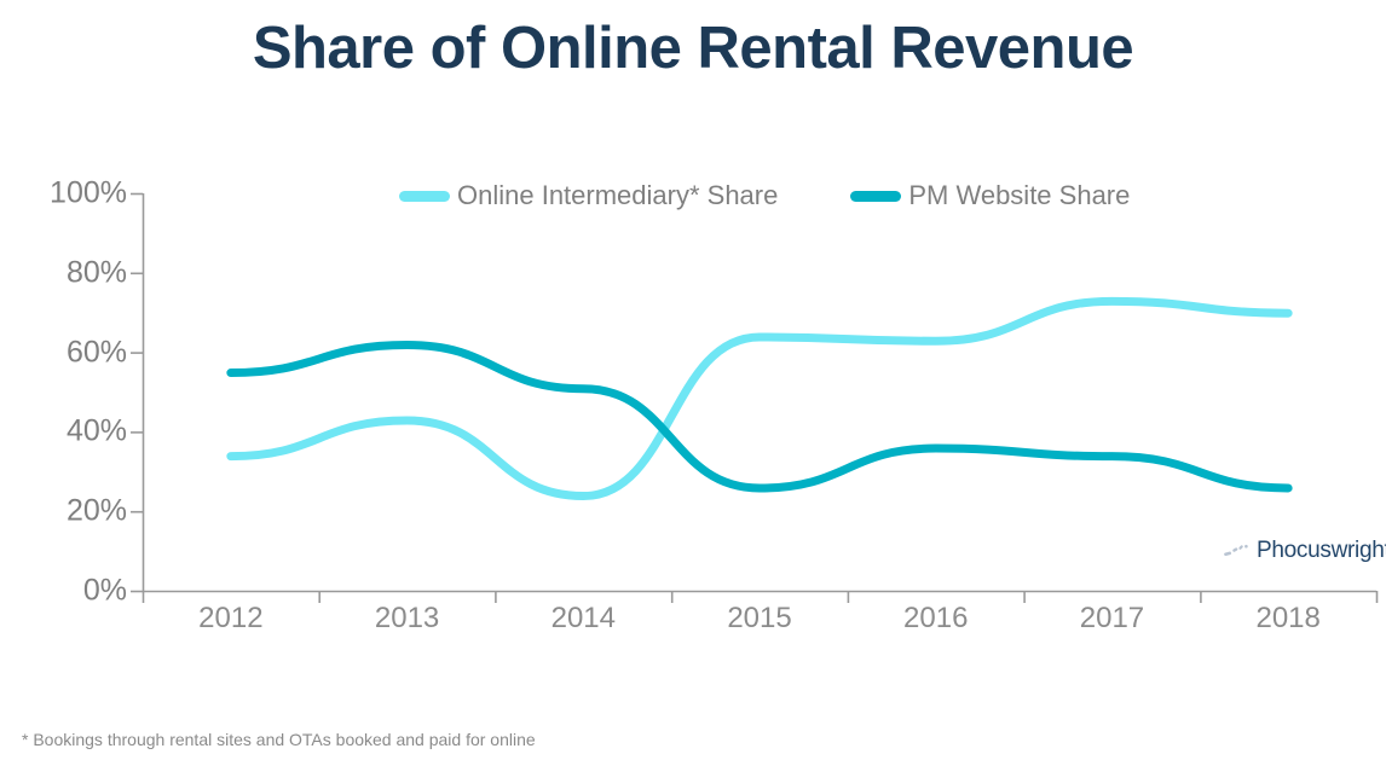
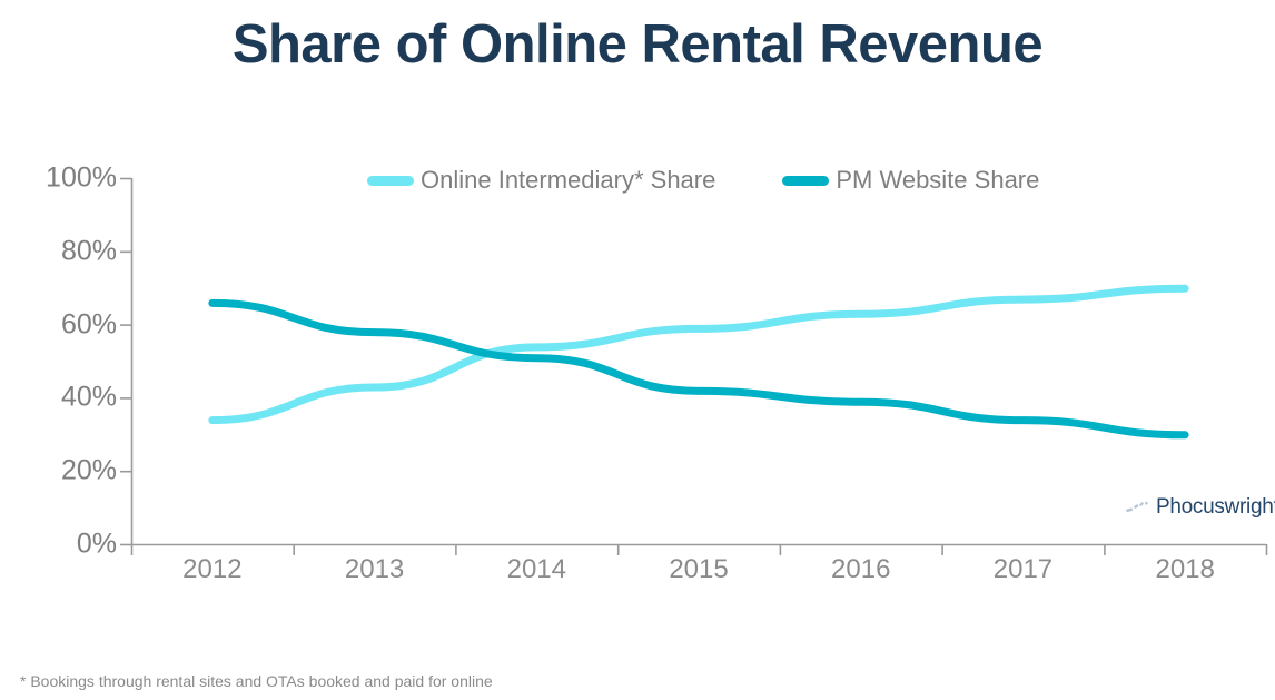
PM Website Share/2012: 55% -> 66%
PM Website Share/2013: 62% -> 58%
Online Intermediary* Share/2014: 24% -> 54%
Online Intermediary* Share/2015: 64% -> 59%
PM Website Share/2015: 26% -> 42%
PM Website Share/2016: 36% -> 39%
Online Intermediary* Share/2017: 73% -> 67%
PM Website Share/2018: 26% -> 30%
